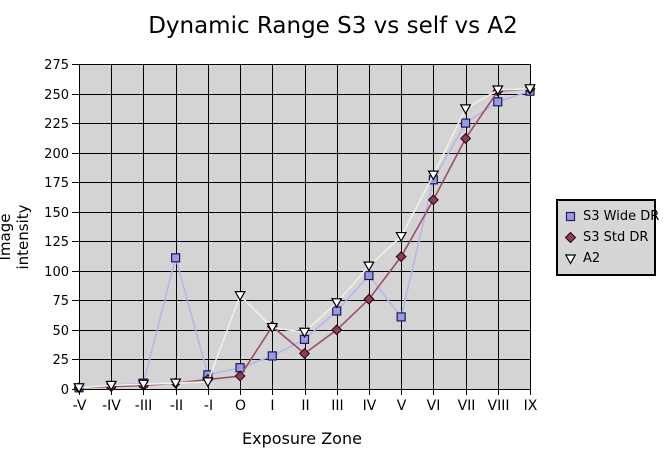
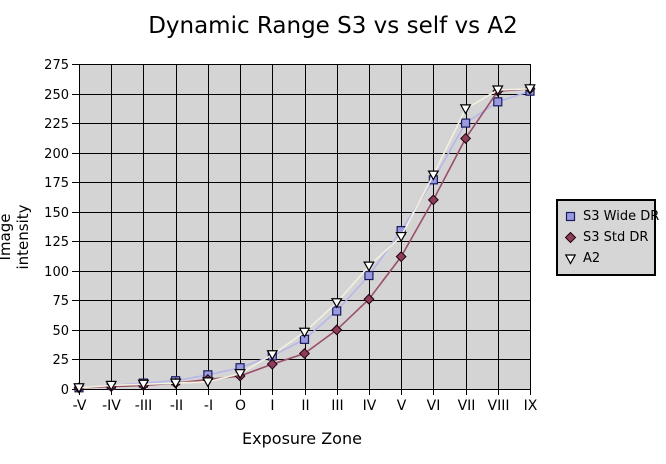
S3 Wide DR/-II: 111 -> 7
A2/O: 79 -> 13
S3 Std DR/I: 53 -> 21
A2/I: 52 -> 29
S3 Wide DR/V: 61 -> 134
